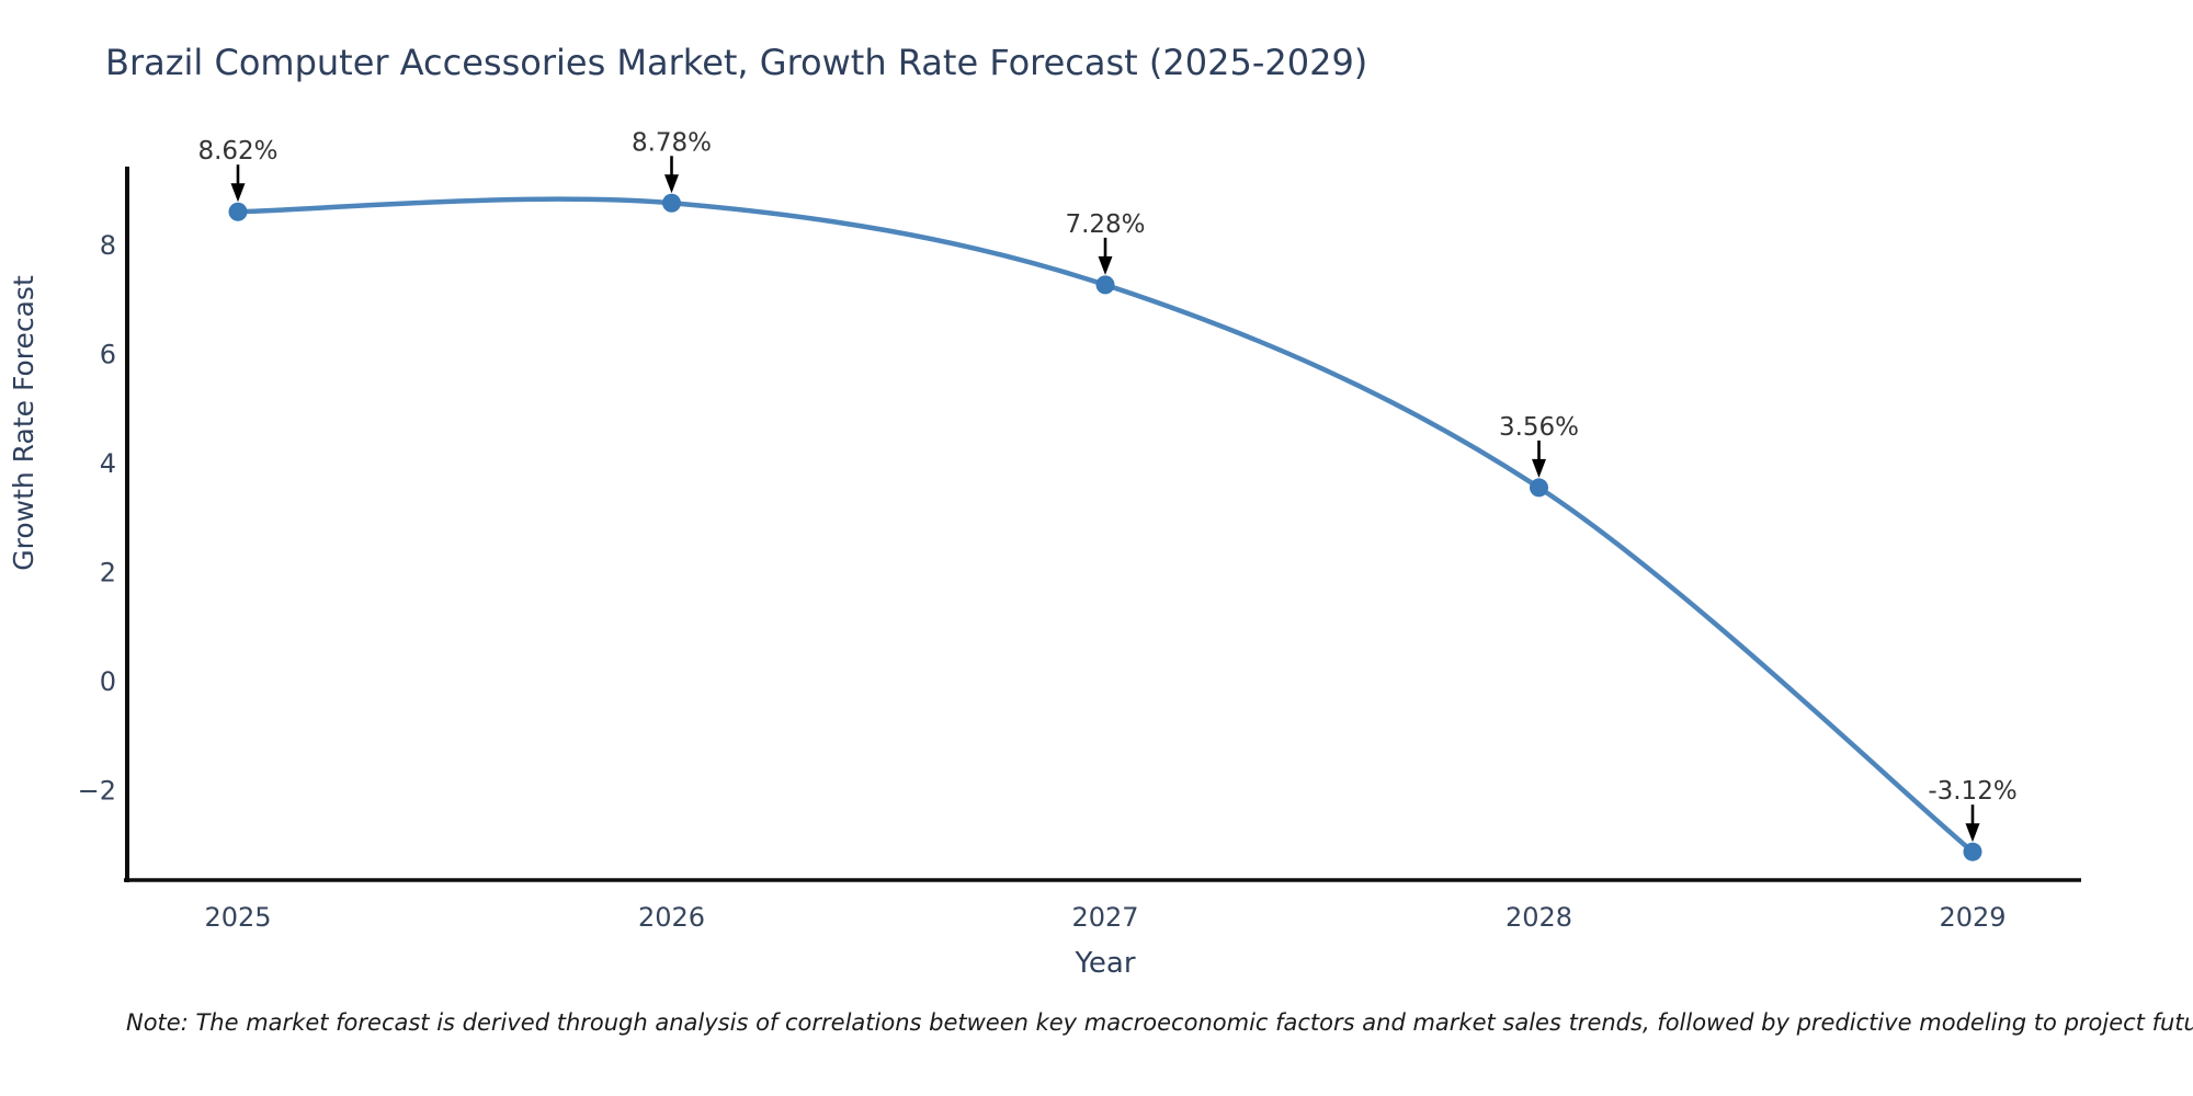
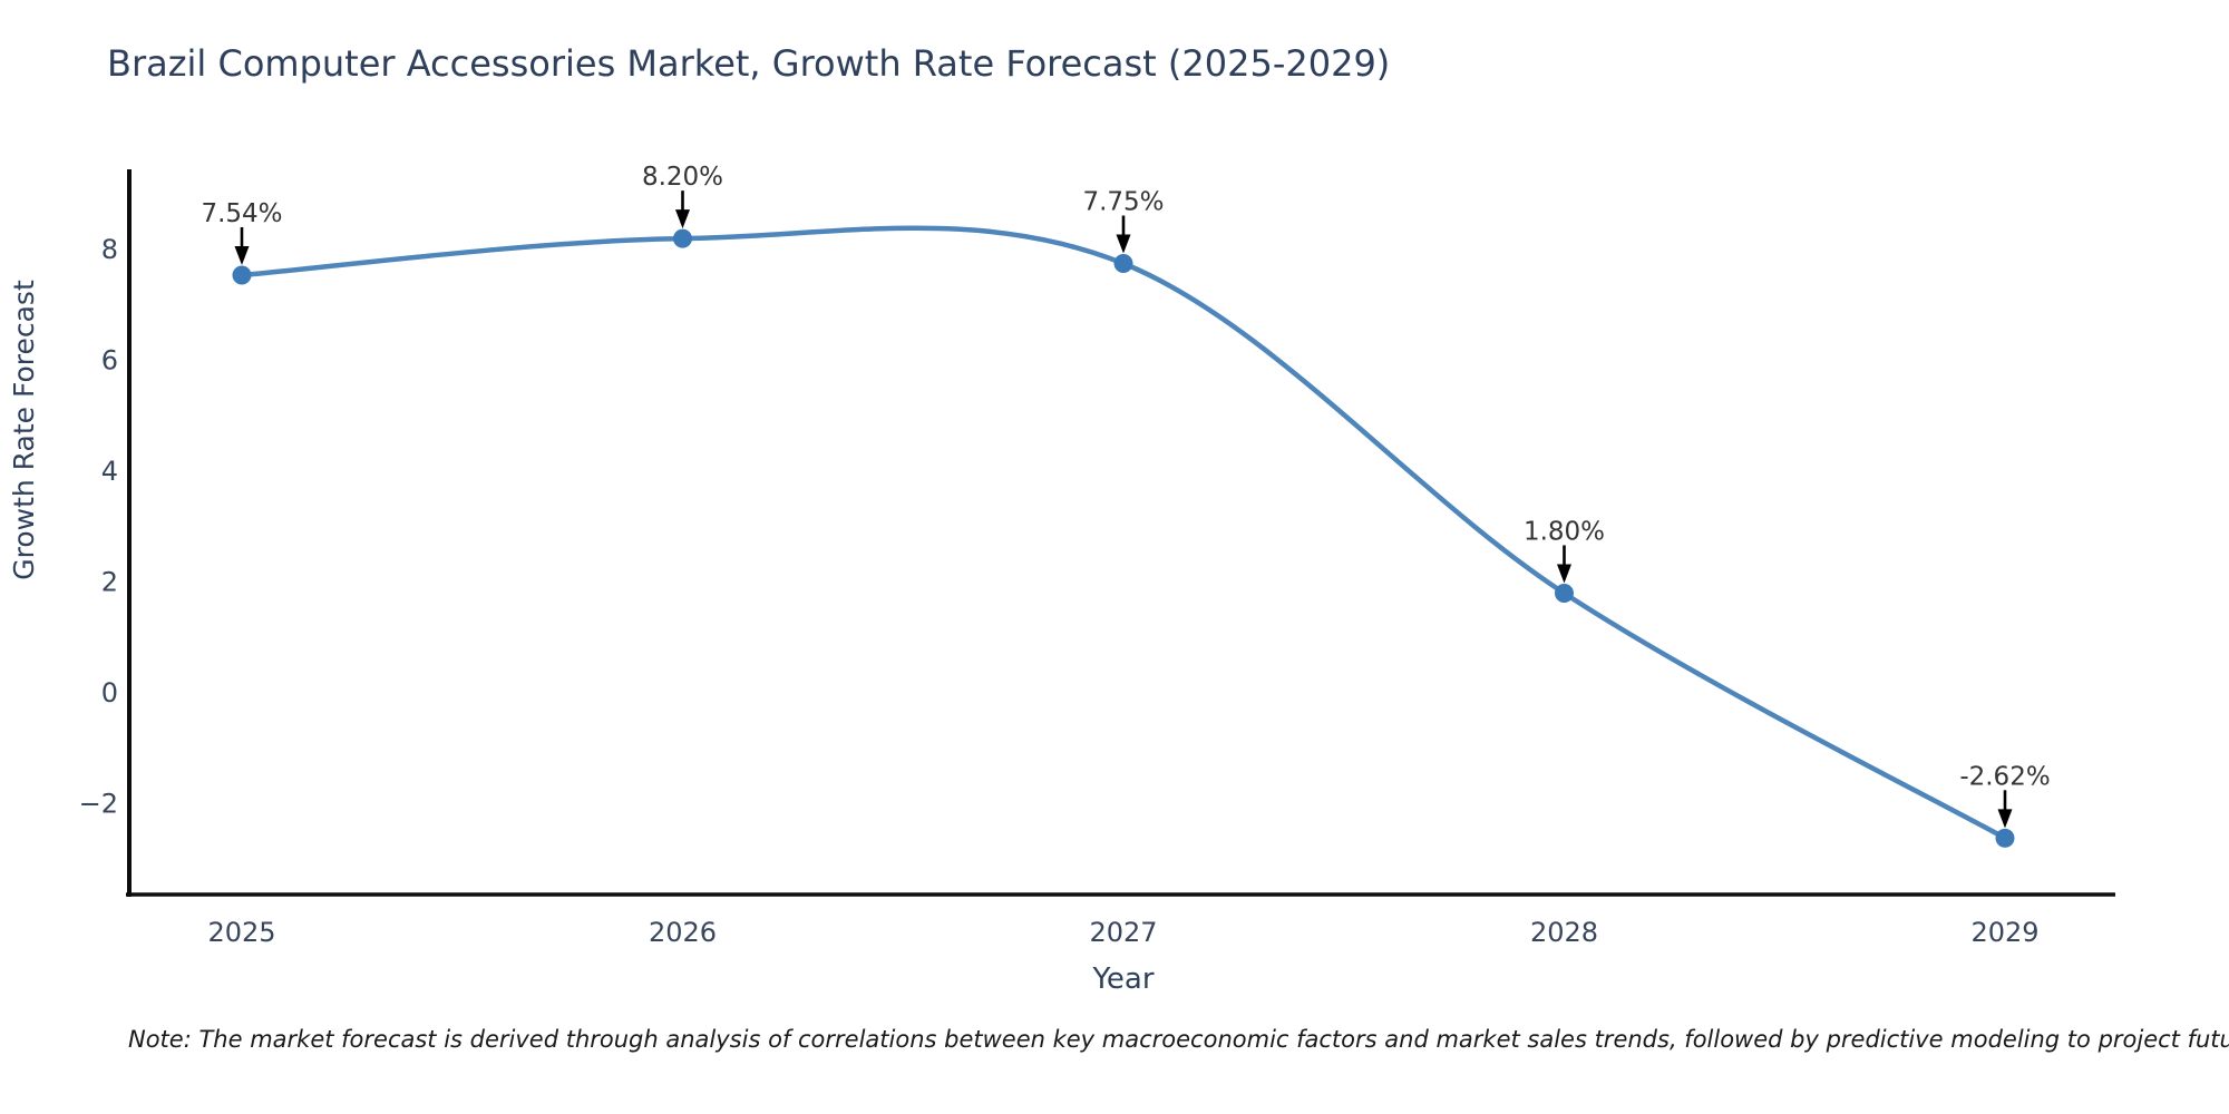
2025: 8.62% -> 7.54%
2026: 8.78% -> 8.20%
2027: 7.28% -> 7.75%
2028: 3.56% -> 1.80%
2029: -3.12% -> -2.62%
